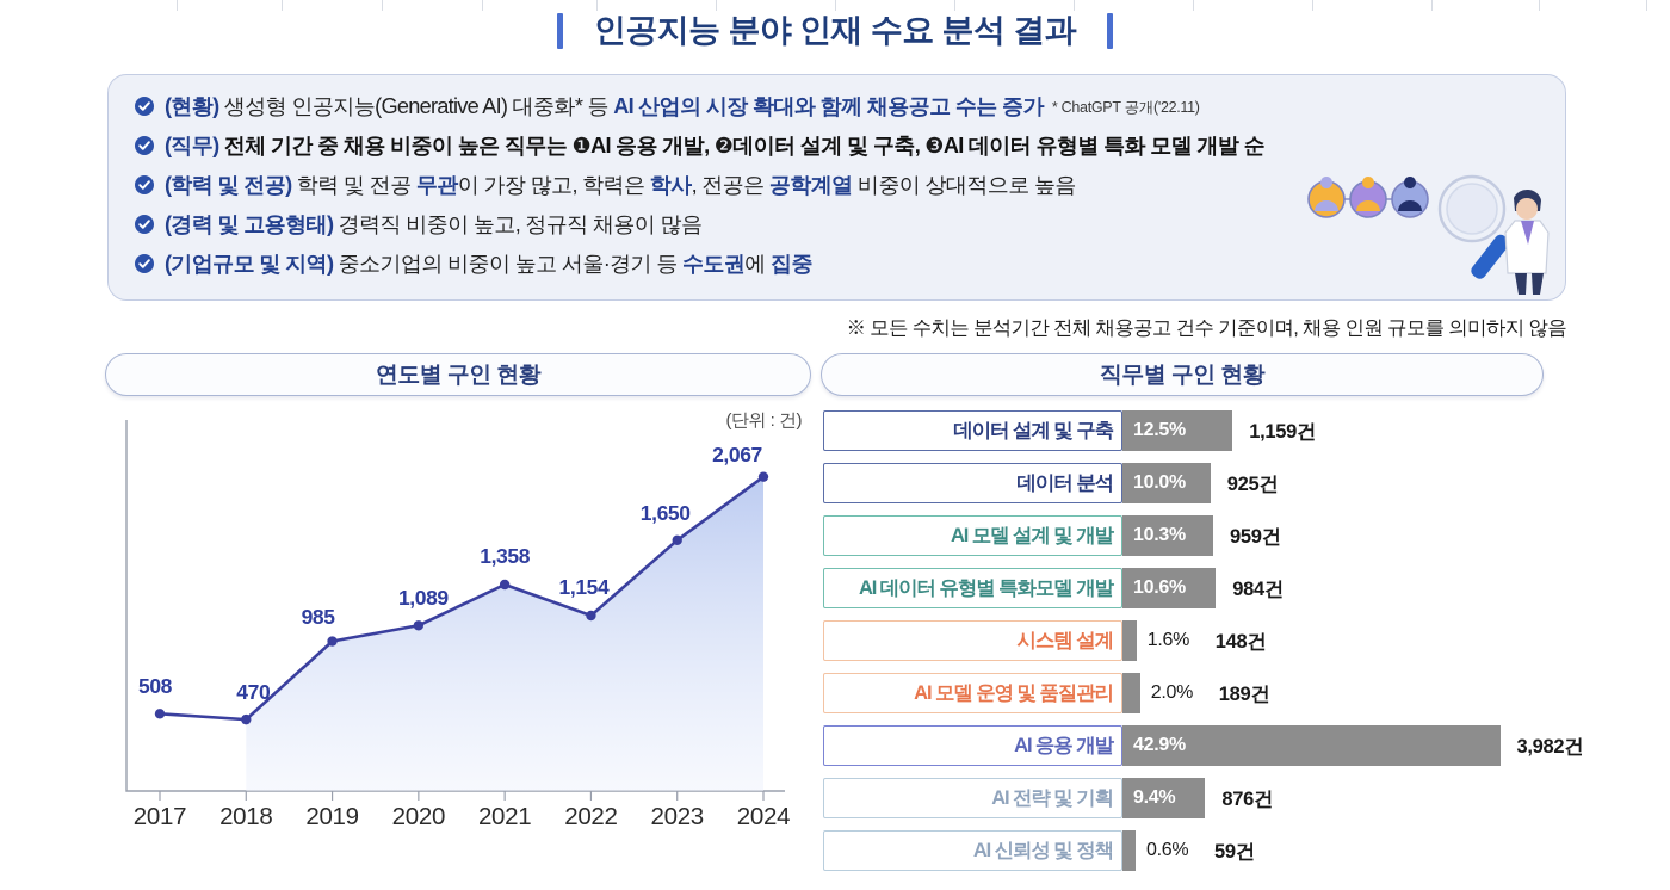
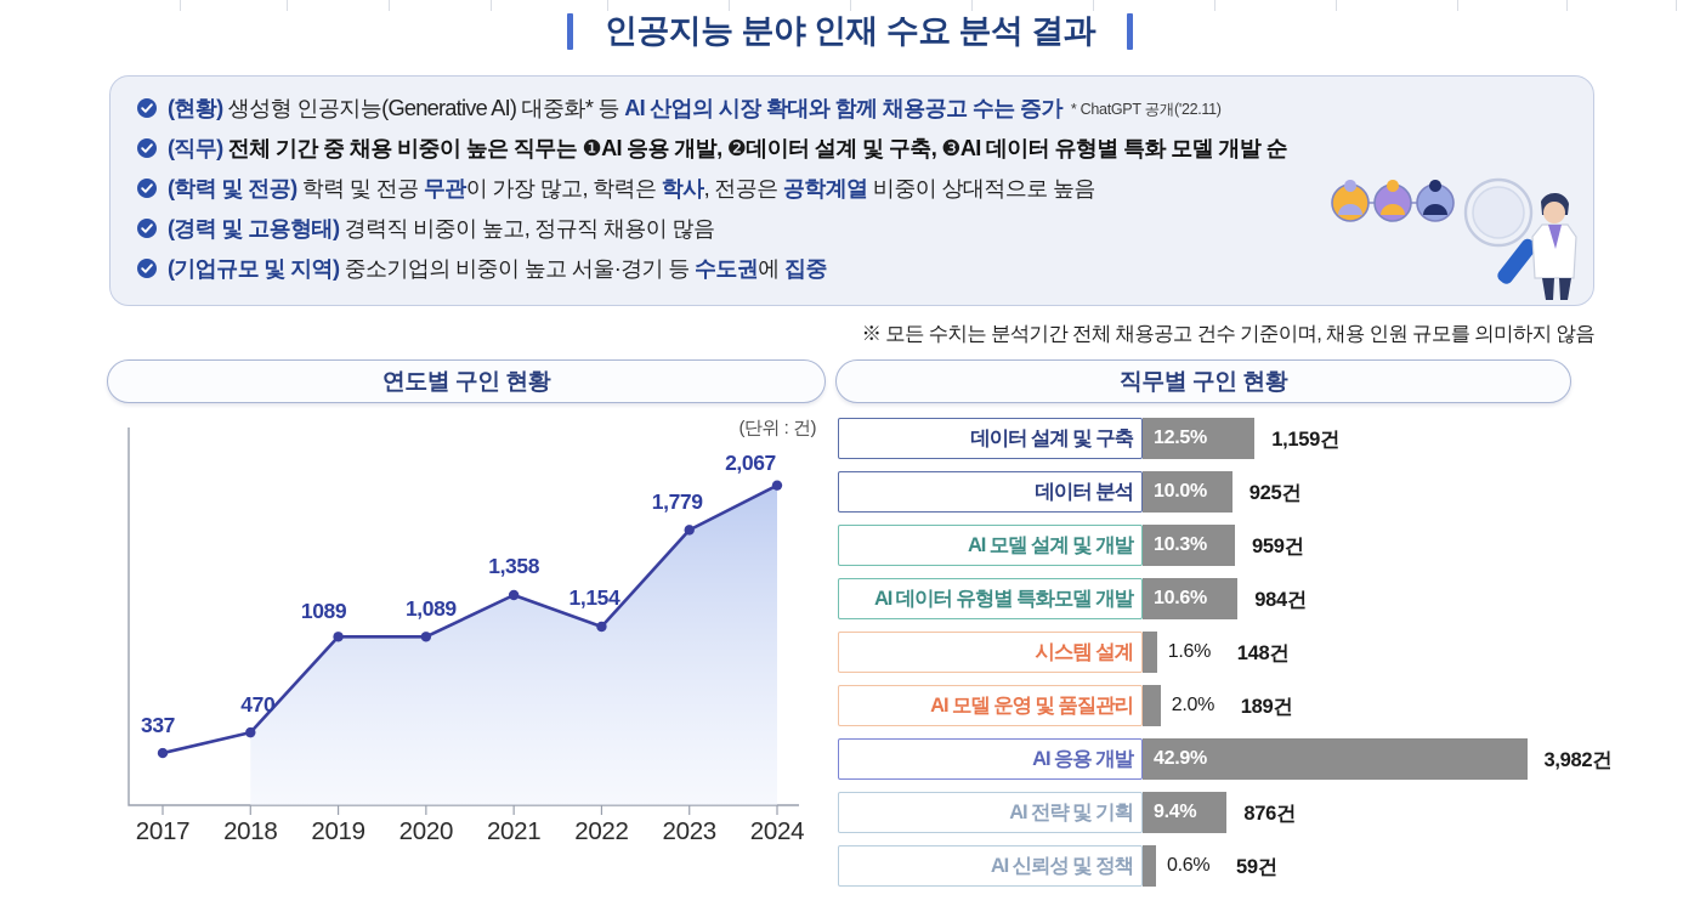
연도별 구인 현황/2017: 508 -> 337
연도별 구인 현황/2019: 985 -> 1089
연도별 구인 현황/2023: 1,650 -> 1,779
